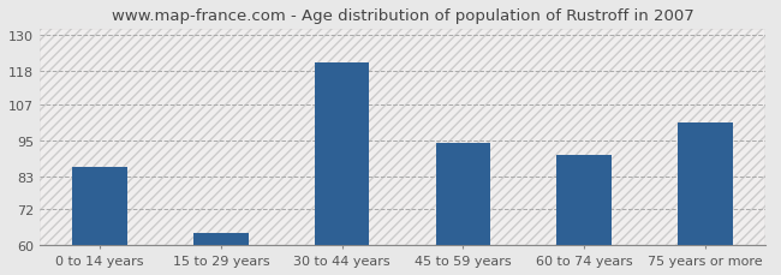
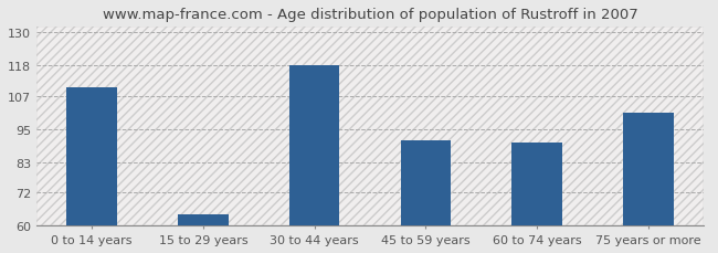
0 to 14 years: 86 -> 110
30 to 44 years: 121 -> 118
45 to 59 years: 94 -> 91
